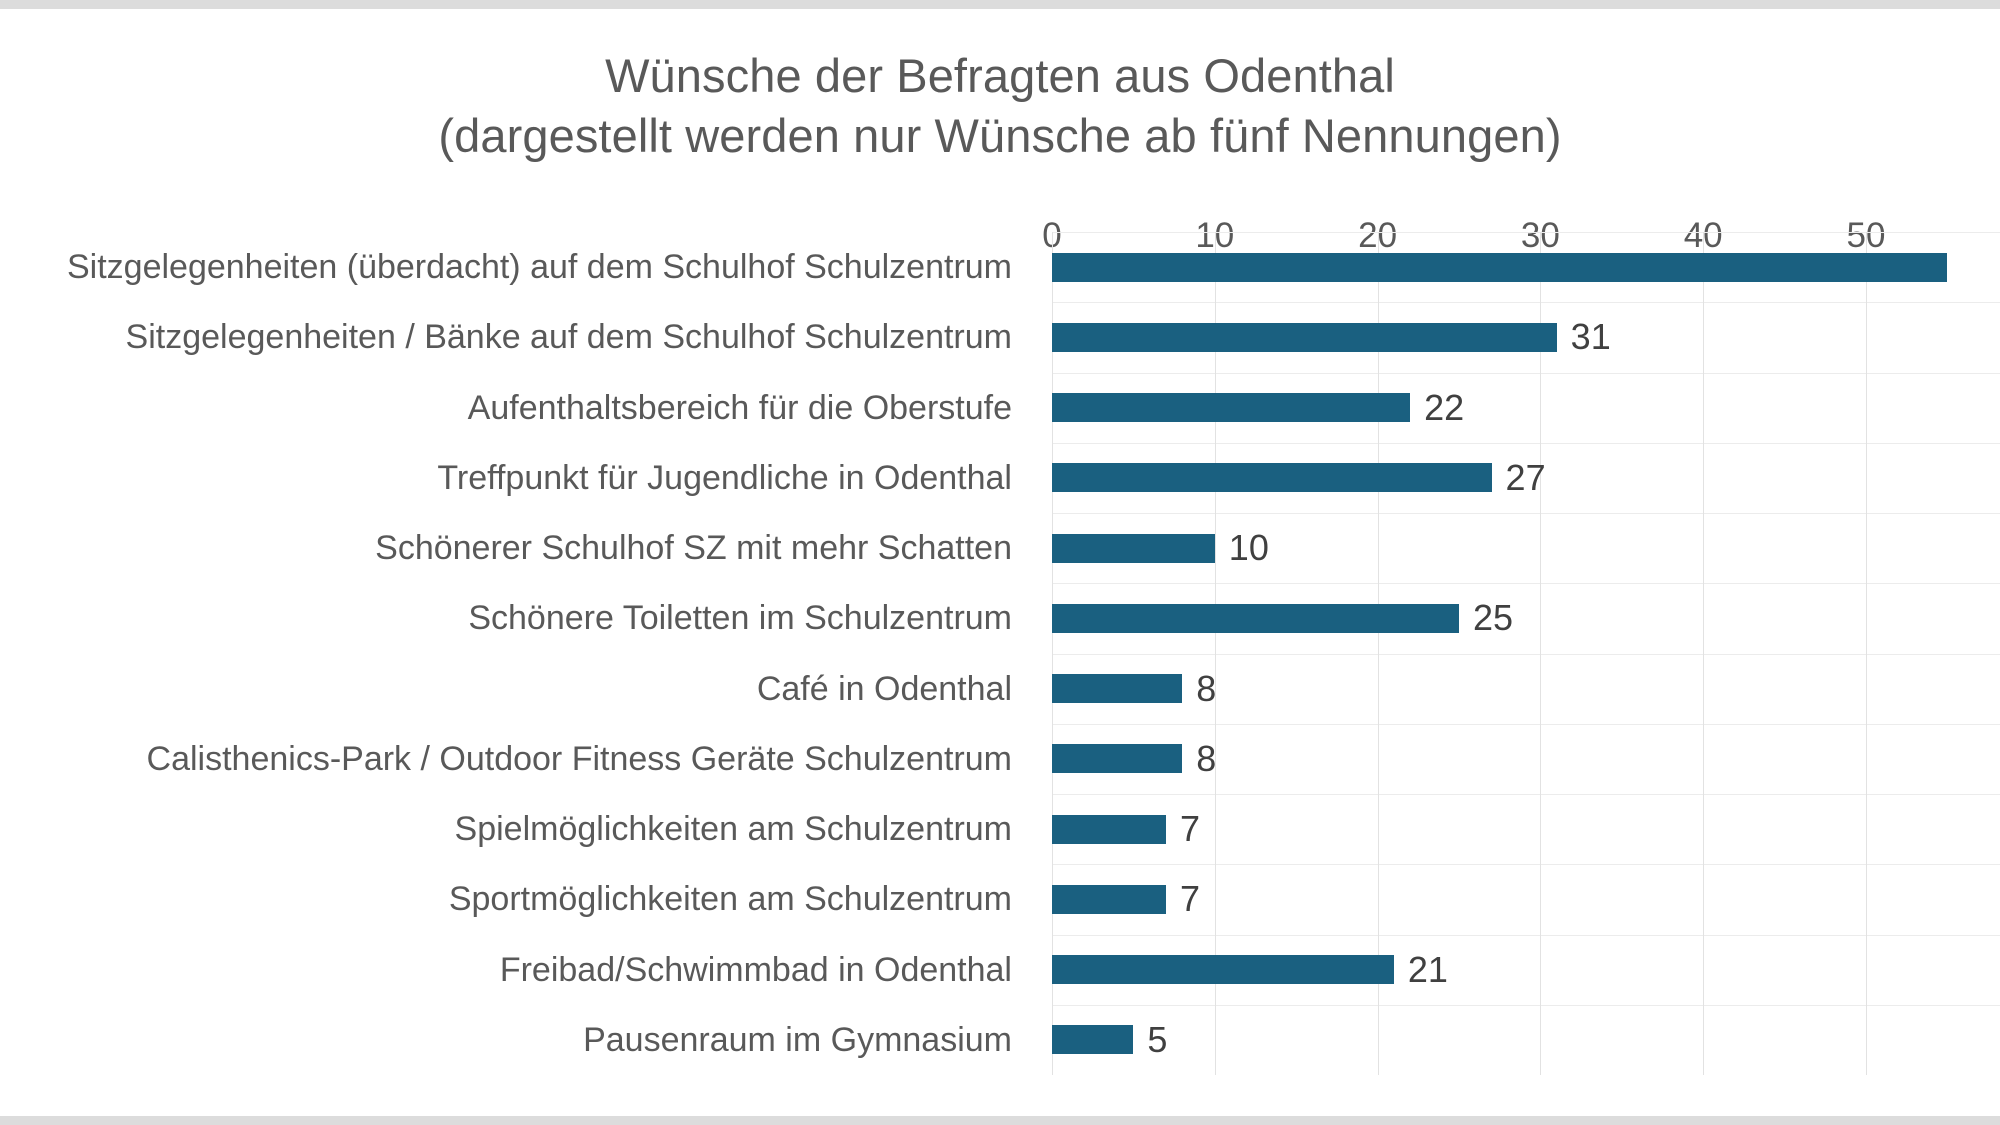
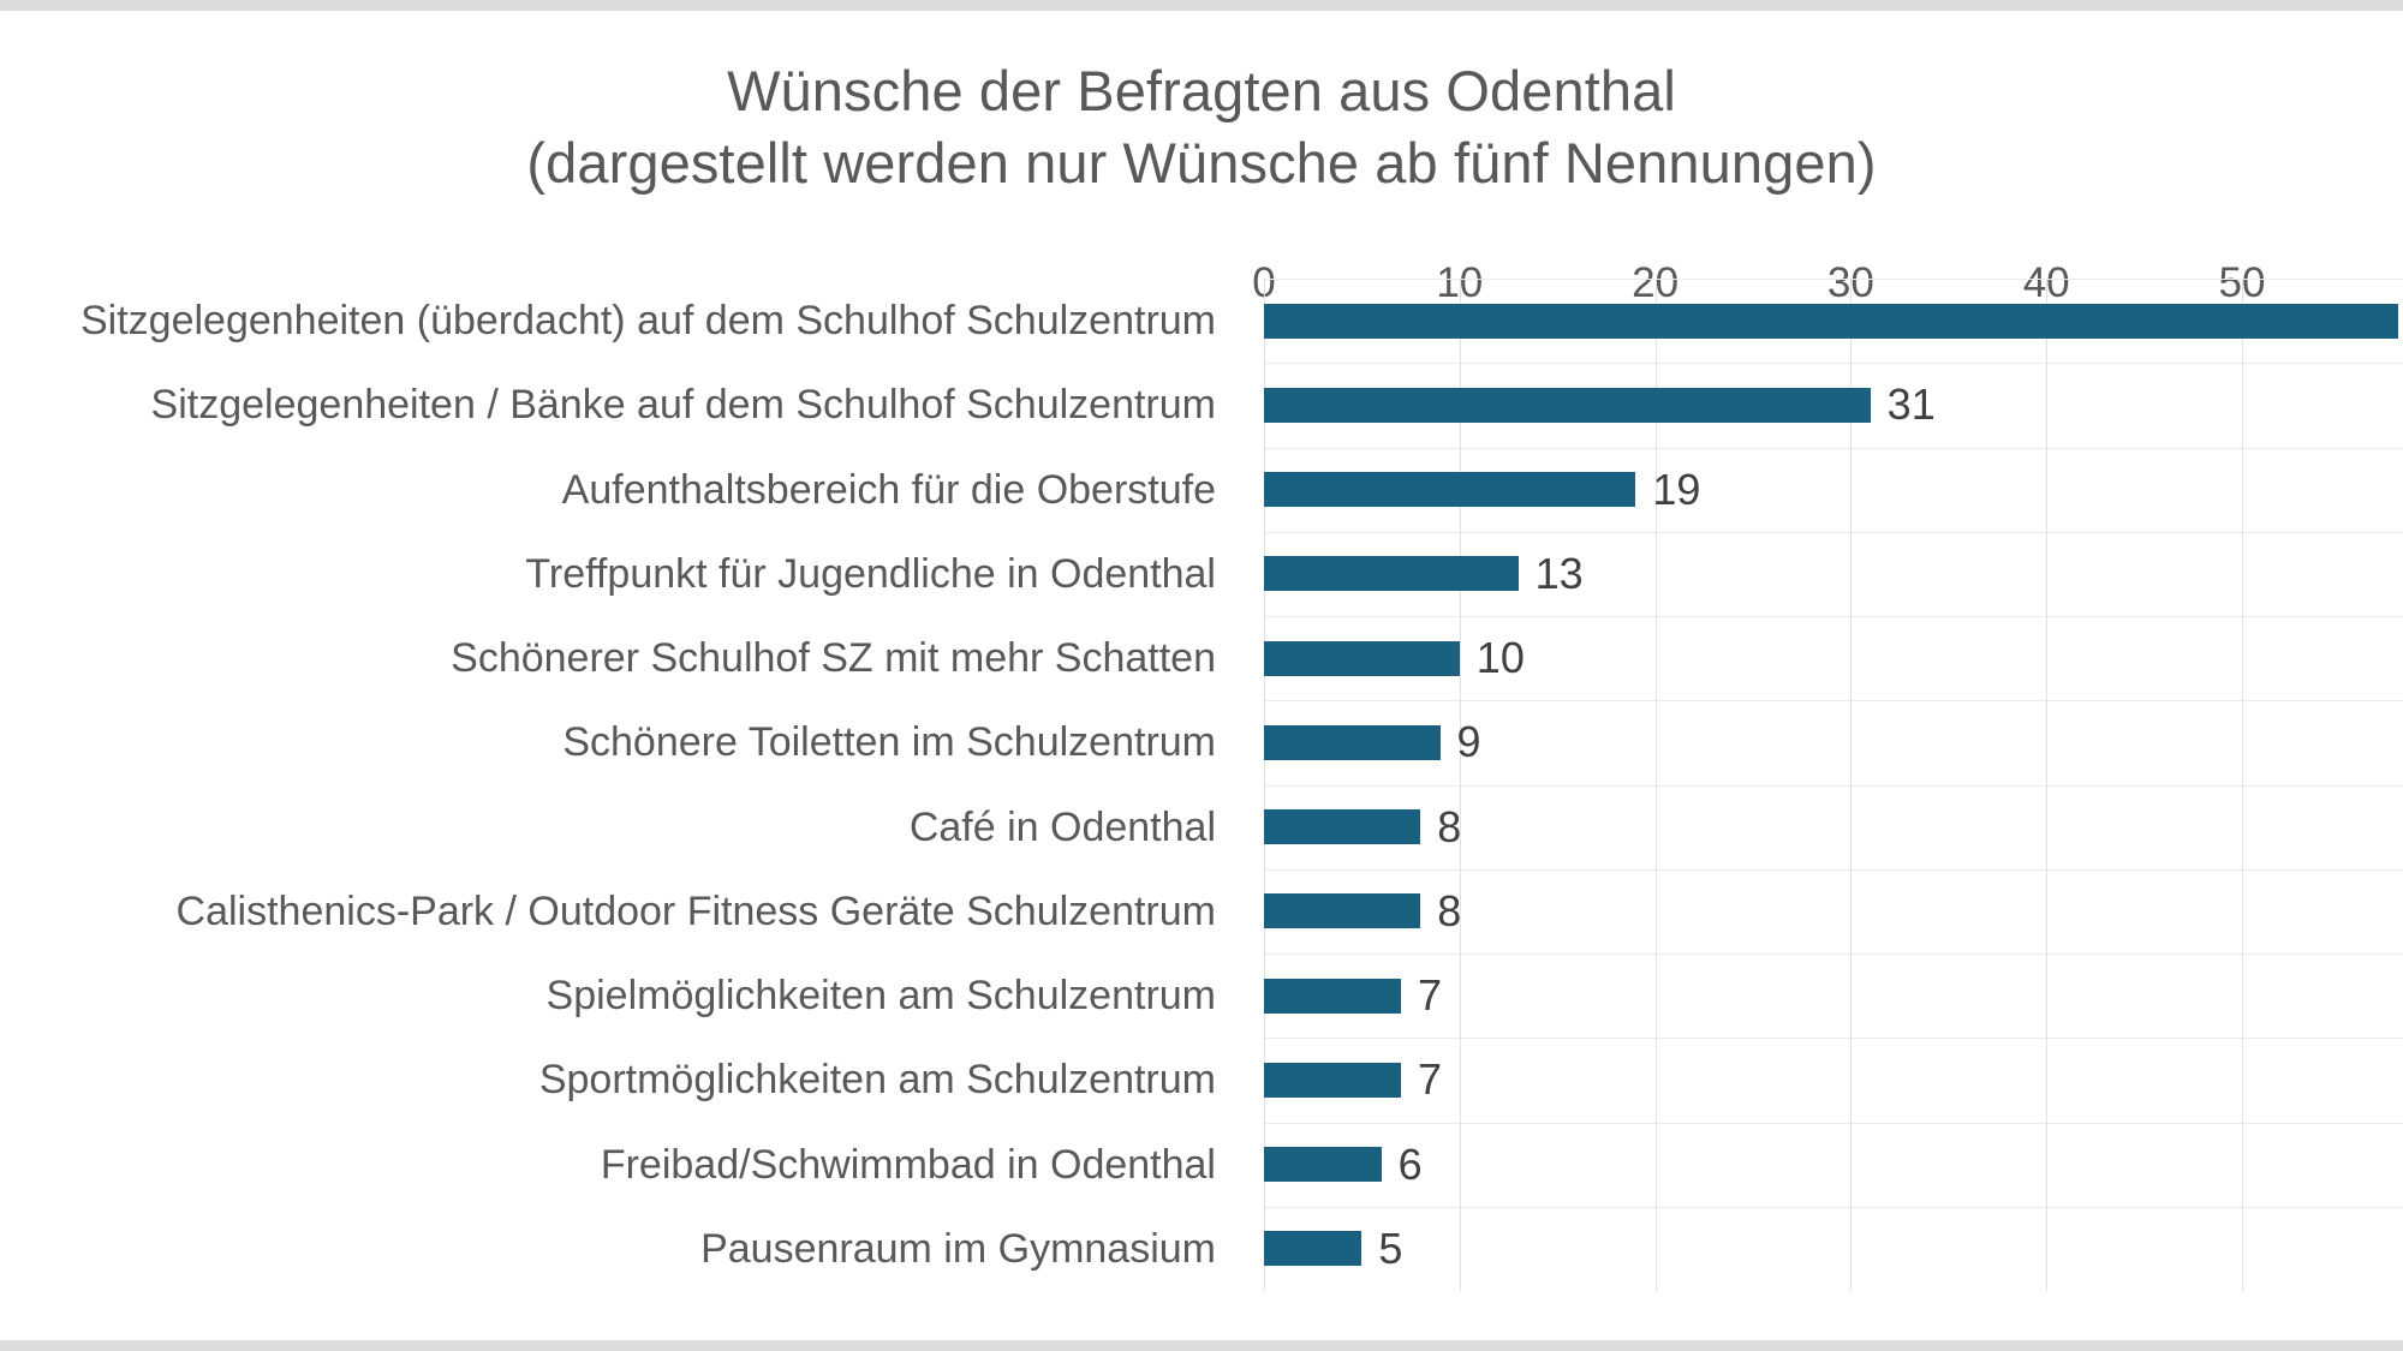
Sitzgelegenheiten (überdacht) auf dem Schulhof Schulzentrum: 55 -> 58
Aufenthaltsbereich für die Oberstufe: 22 -> 19
Treffpunkt für Jugendliche in Odenthal: 27 -> 13
Schönere Toiletten im Schulzentrum: 25 -> 9
Freibad/Schwimmbad in Odenthal: 21 -> 6
